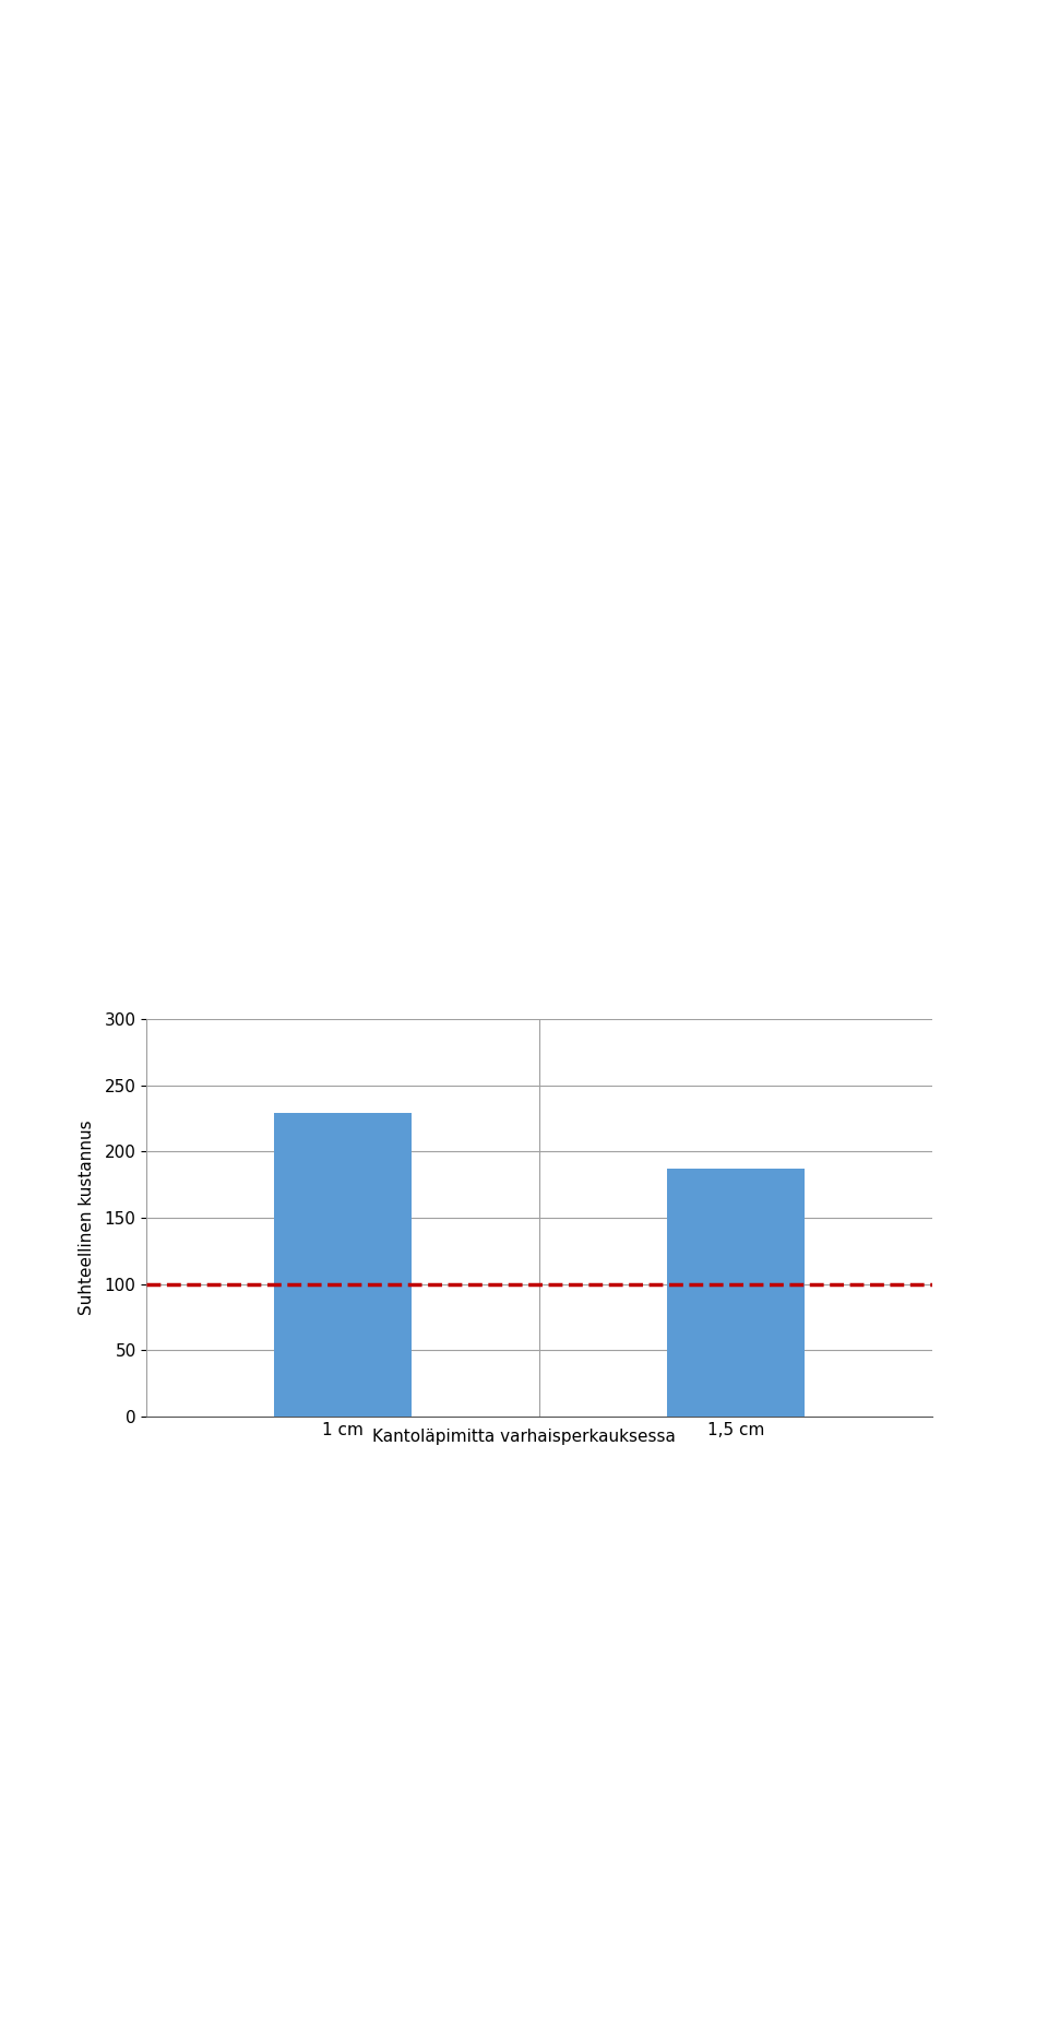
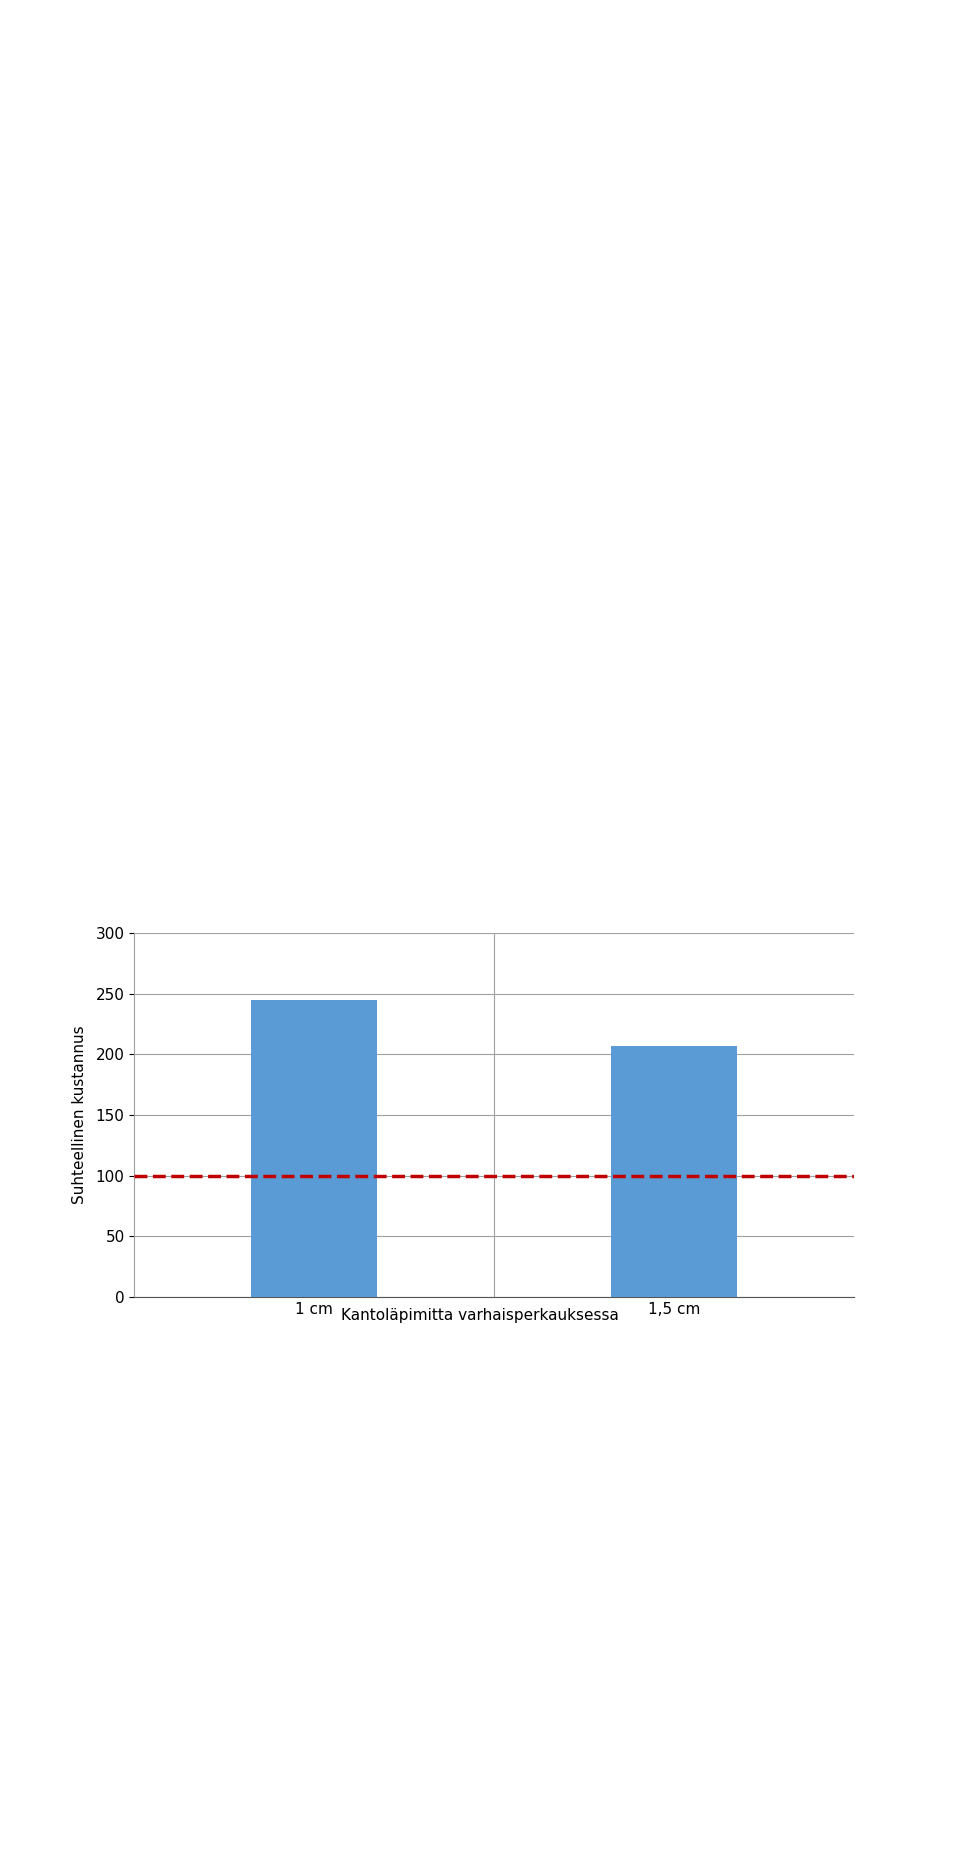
1 cm: 229 -> 245
1,5 cm: 187 -> 207
